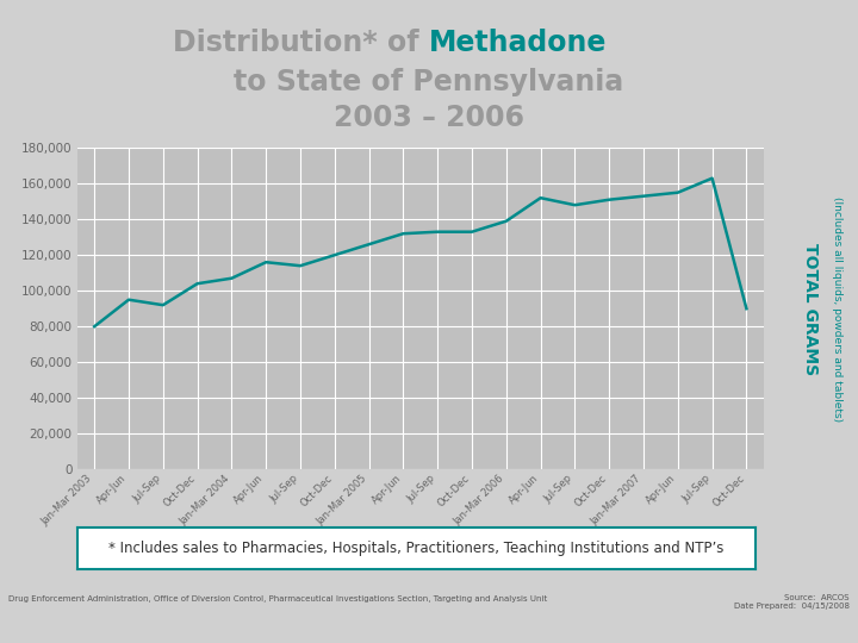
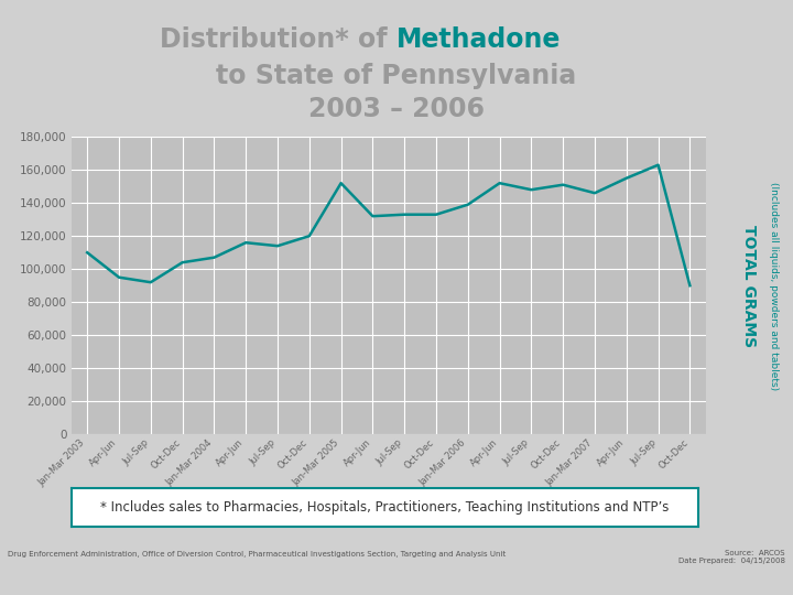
Jan-Mar 2003: 80,000 -> 110,000
Jan-Mar 2005: 126,000 -> 152,000
Jan-Mar 2007: 153,000 -> 146,000
